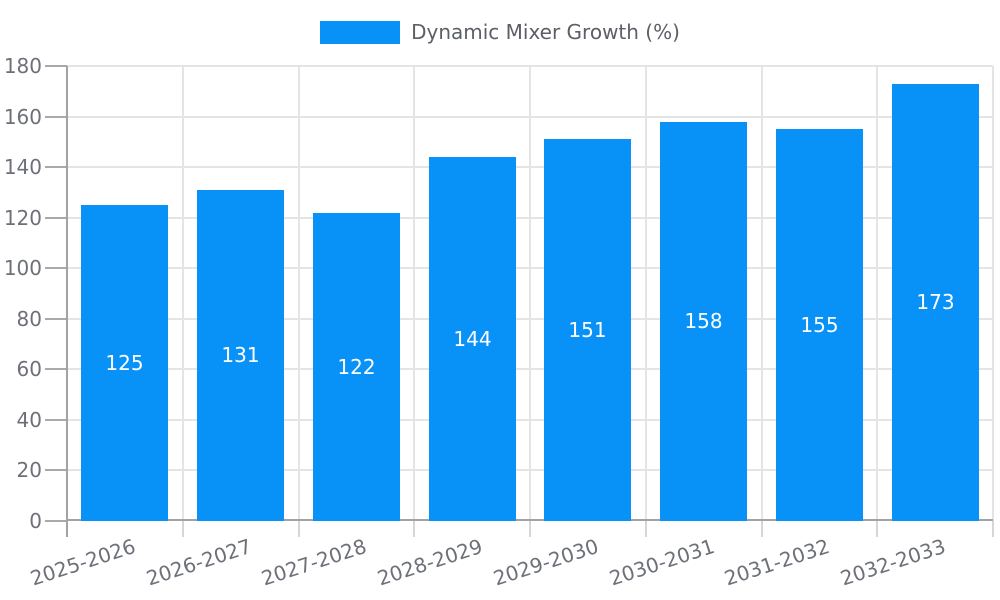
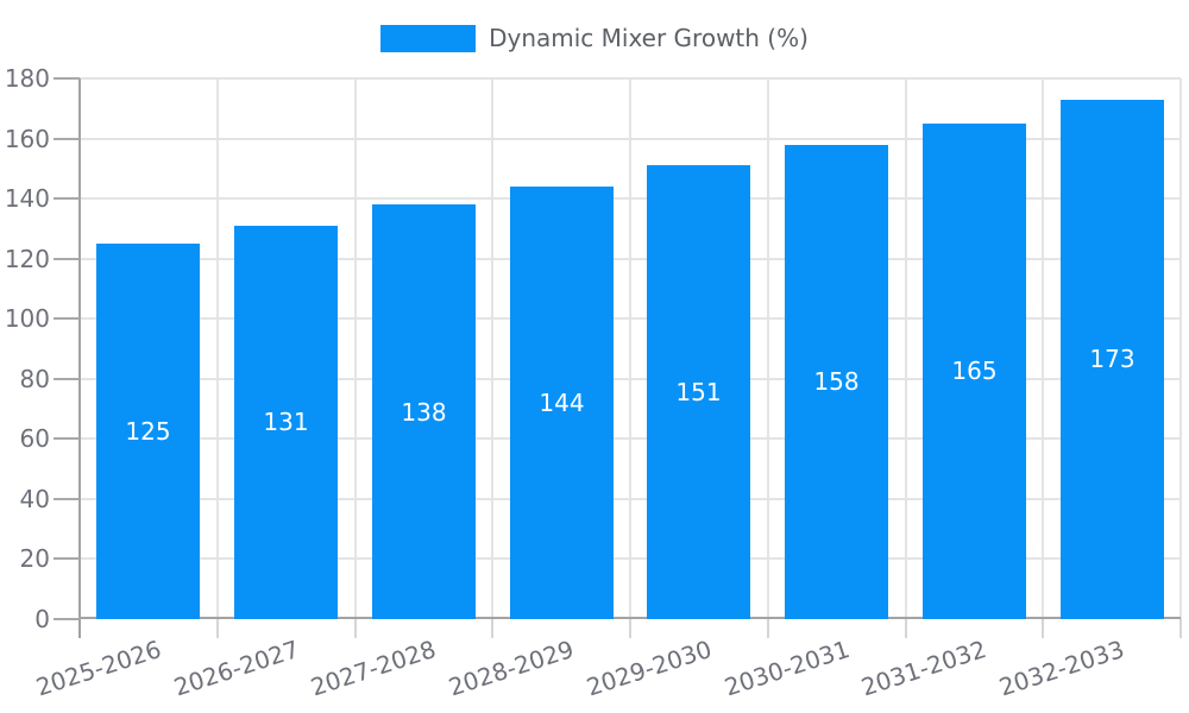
2027-2028: 122 -> 138
2031-2032: 155 -> 165
